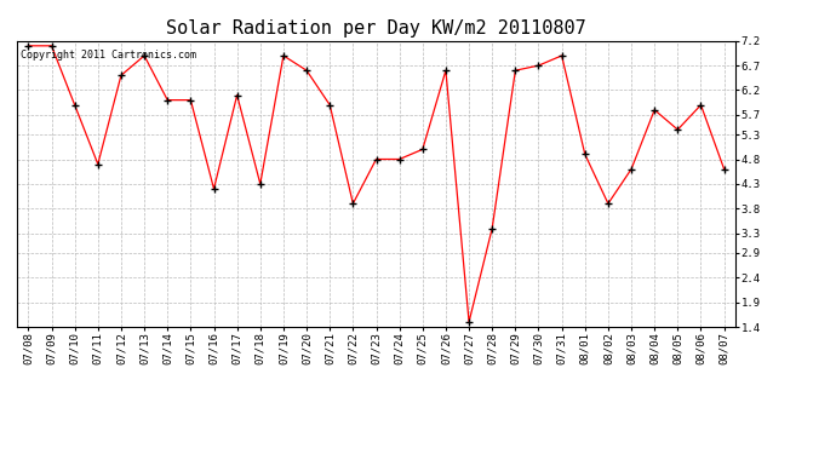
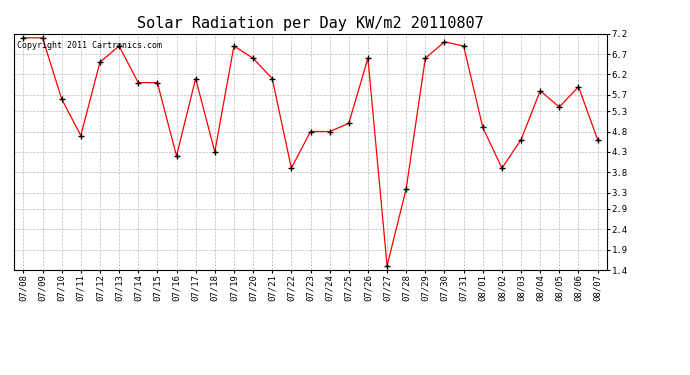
07/10: 5.9 -> 5.6
07/21: 5.9 -> 6.1
07/30: 6.7 -> 7.0
